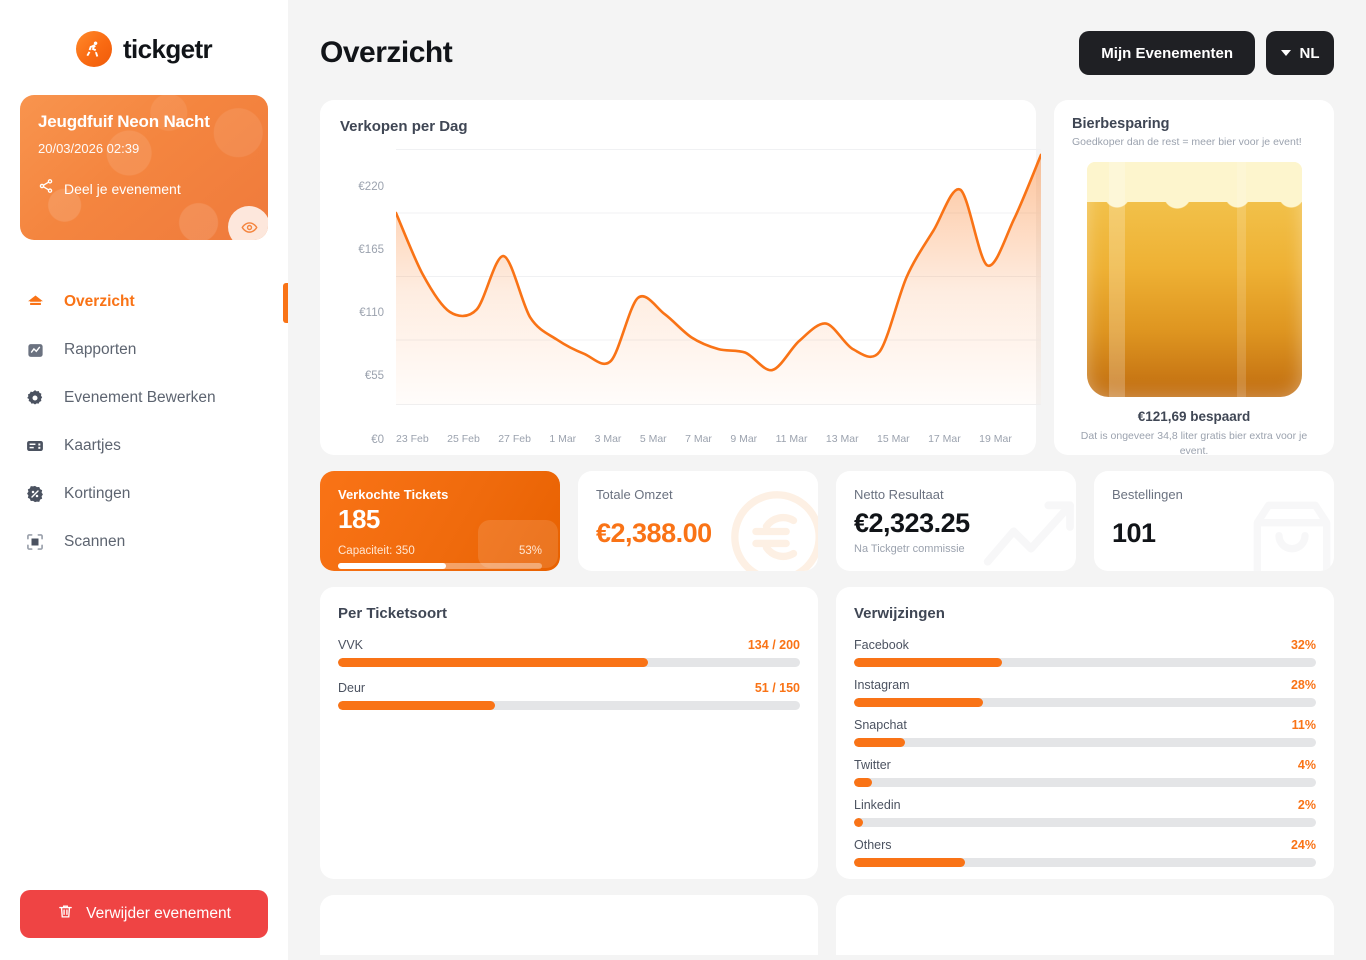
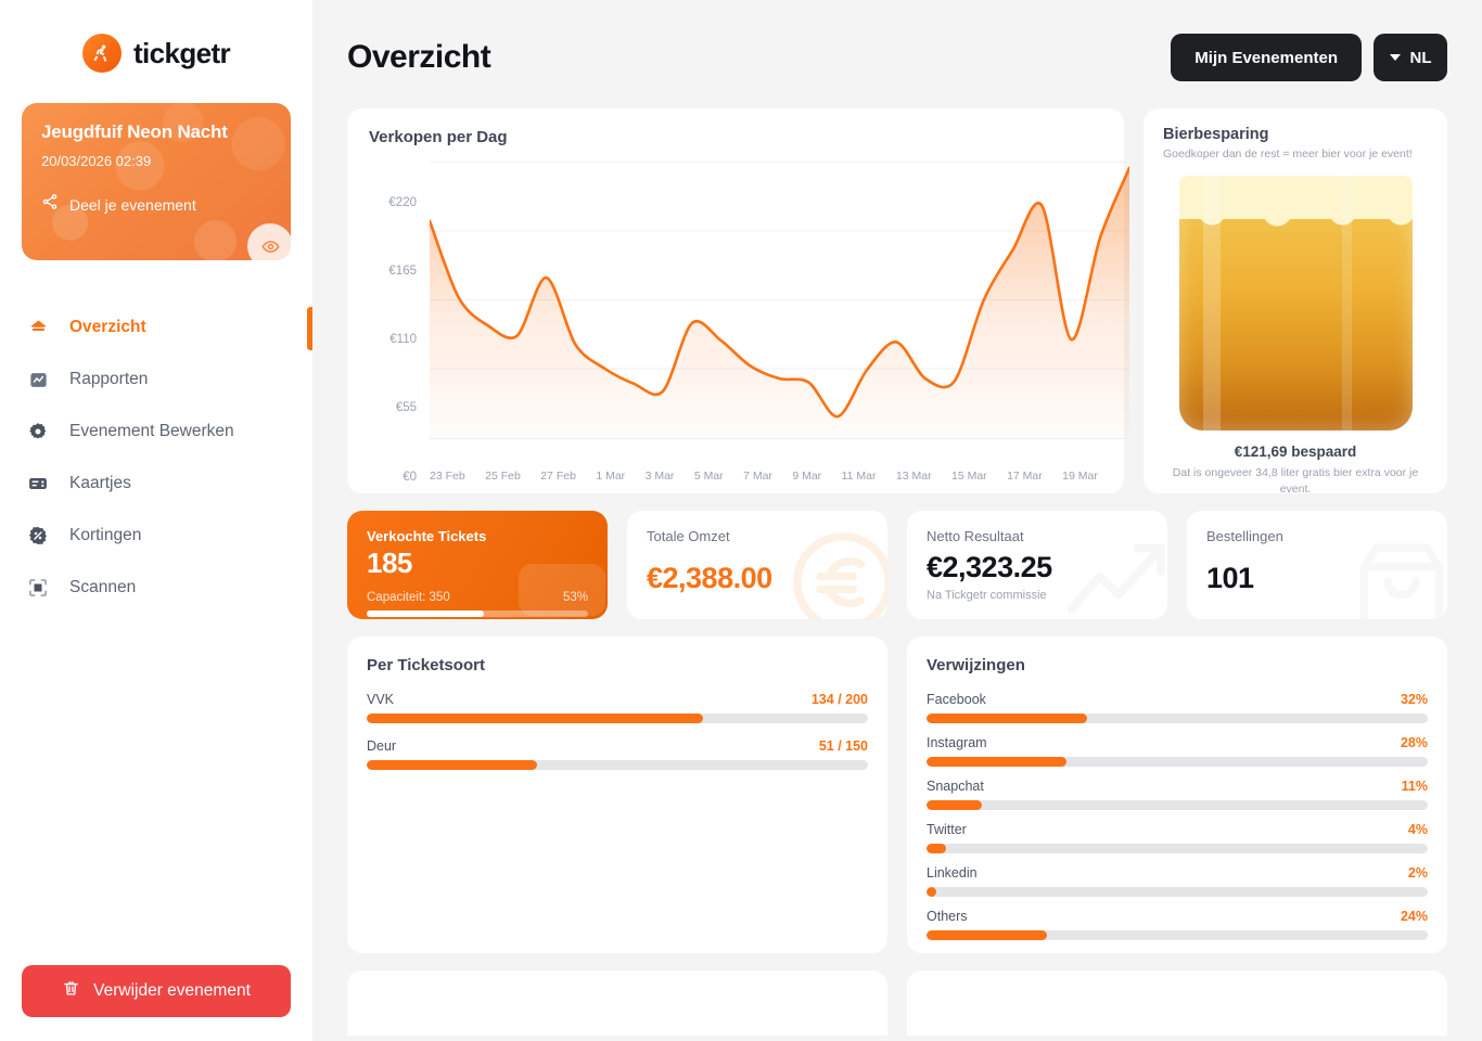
23 Feb: €165 -> €173
25 Feb: €80 -> €90
9 Mar: €30 -> €18
11 Mar: €70 -> €77
17 Mar: €120 -> €79
